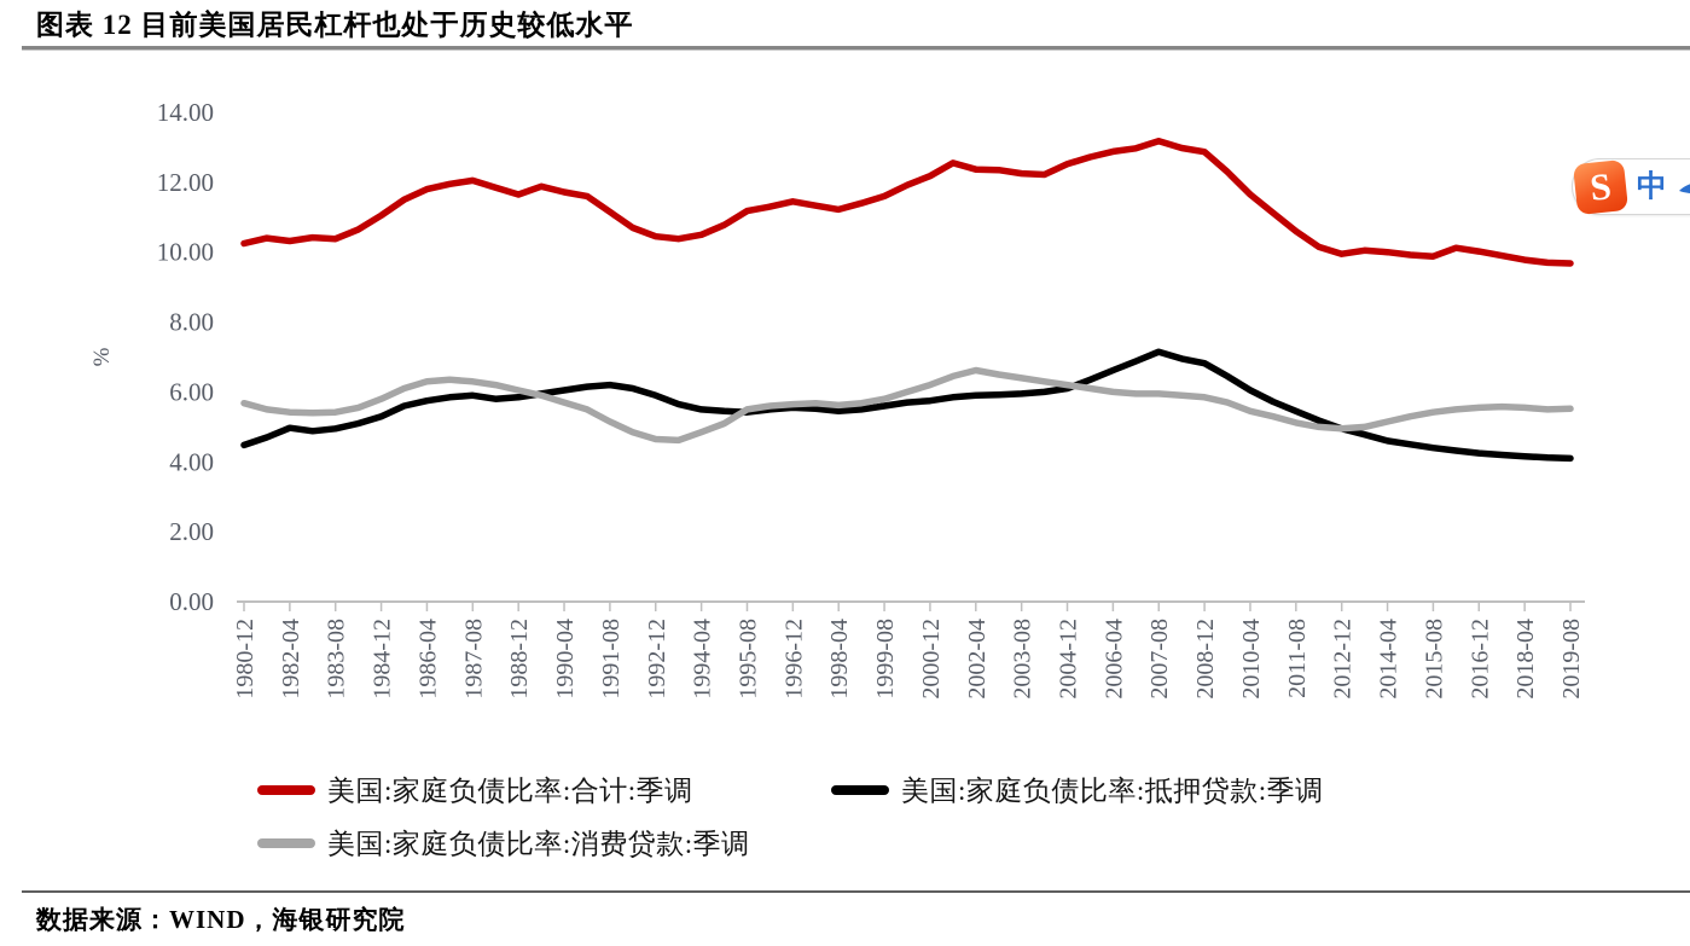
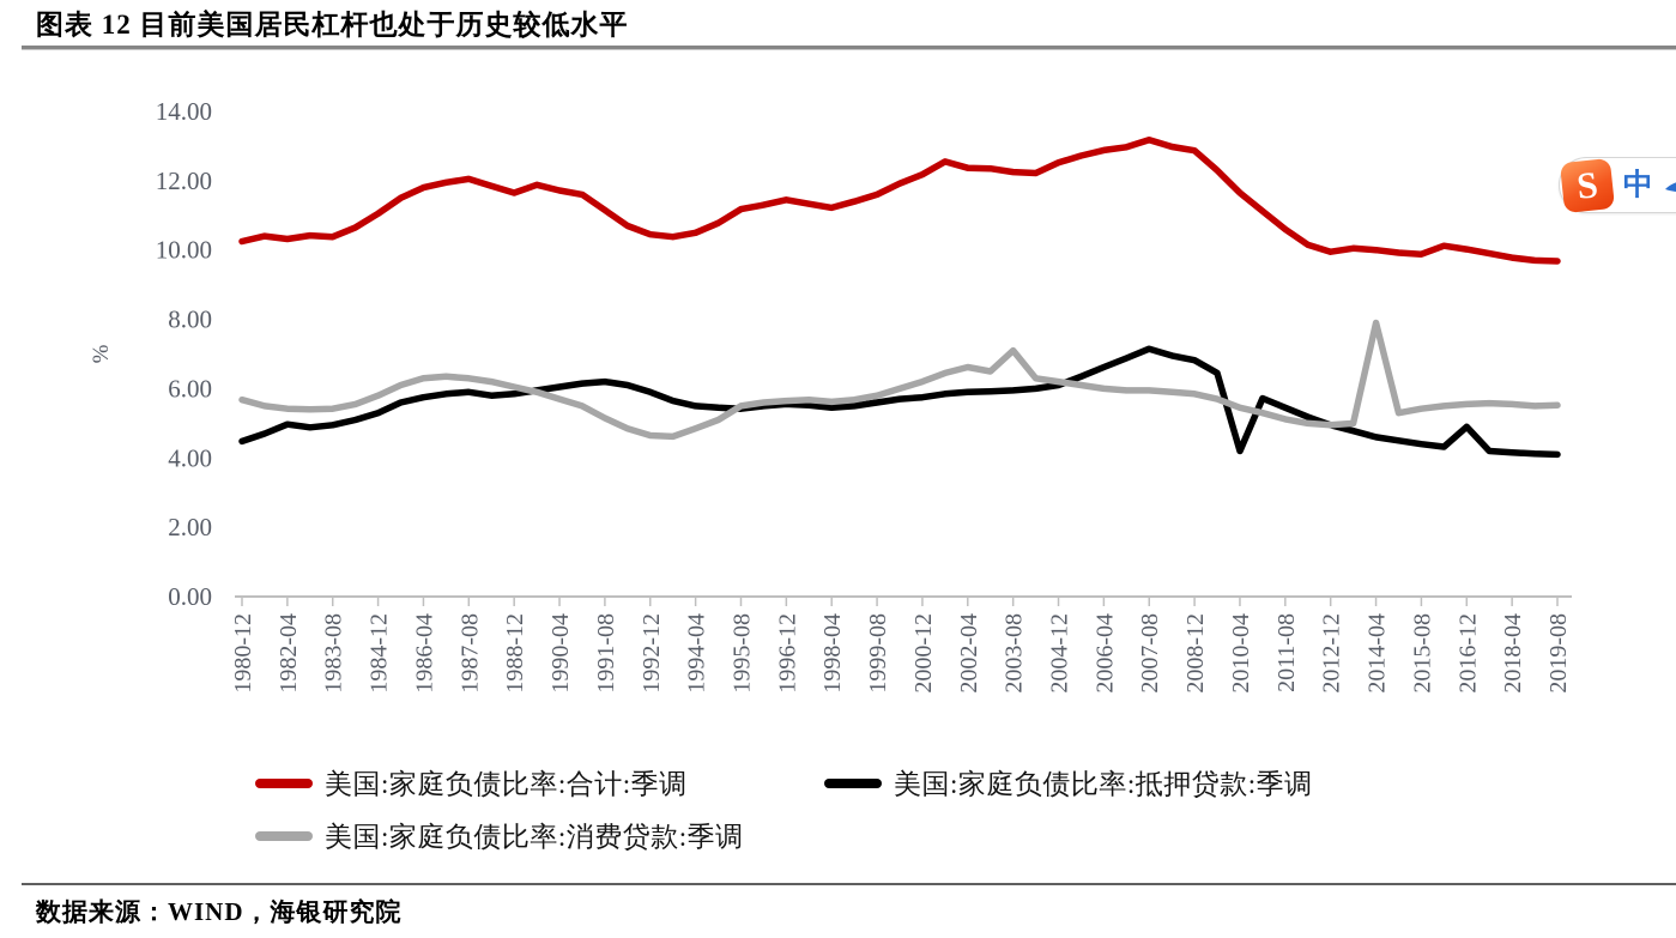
美国:家庭负债比率:消费贷款:季调/2003-08: 6.4 -> 7.1
美国:家庭负债比率:抵押贷款:季调/2010-04: 6.0 -> 4.2
美国:家庭负债比率:消费贷款:季调/2014-04: 5.2 -> 7.9
美国:家庭负债比率:抵押贷款:季调/2016-12: 4.2 -> 4.9
